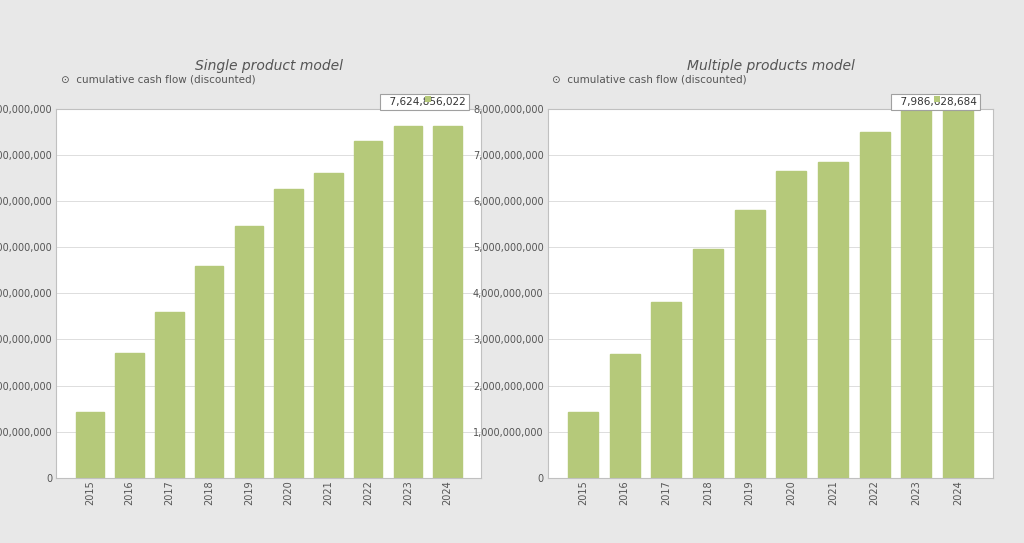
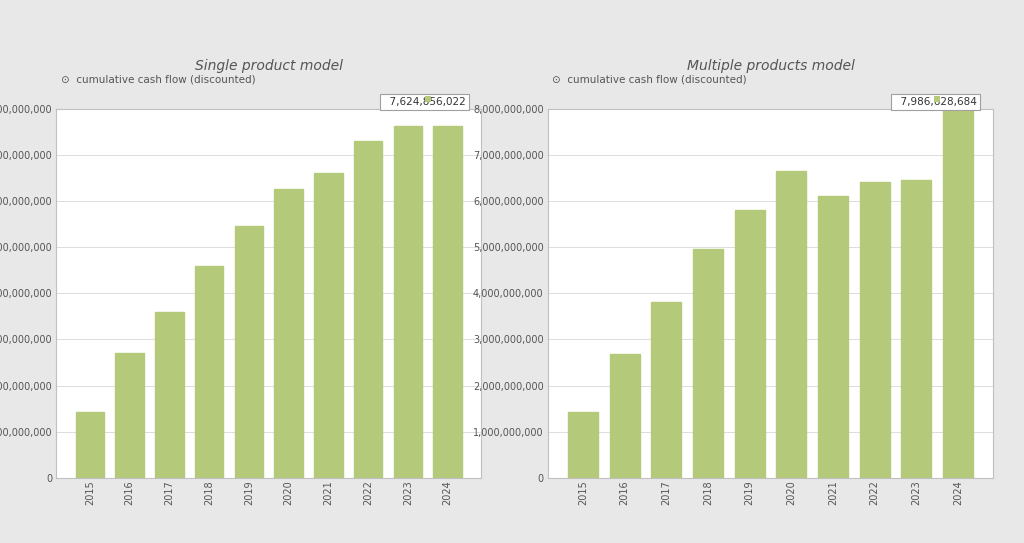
Multiple products model/2021: 6,850,000,000 -> 6,100,000,000
Multiple products model/2022: 7,500,000,000 -> 6,400,000,000
Multiple products model/2023: 8,010,000,000 -> 6,450,000,000
